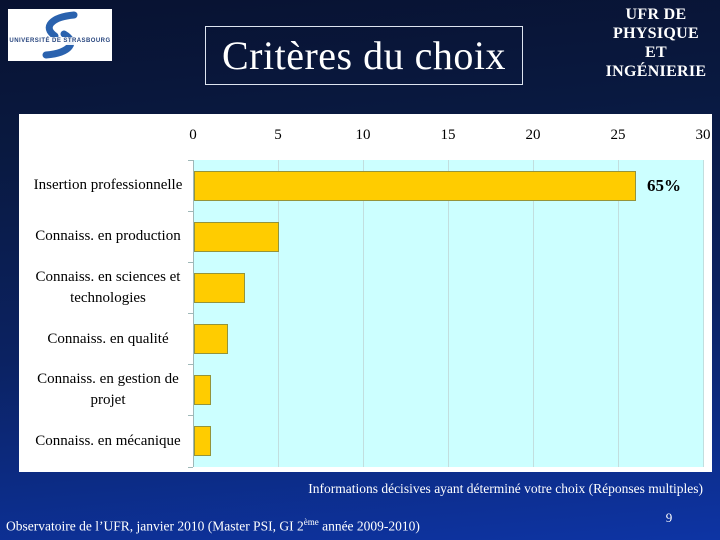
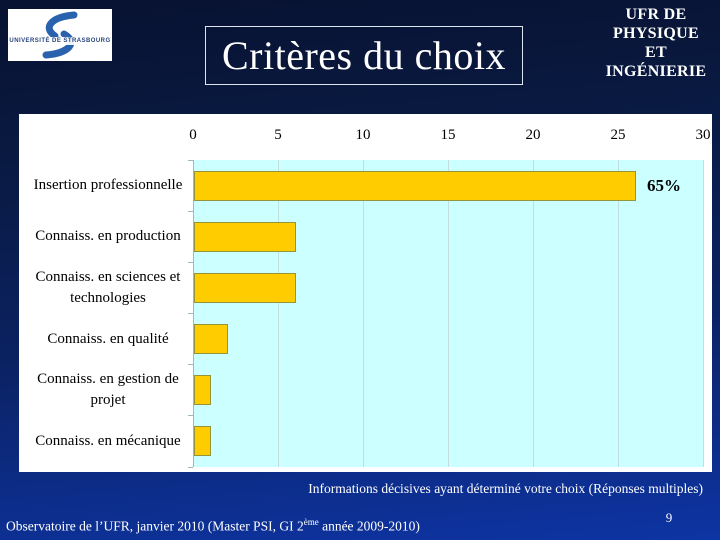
Connaiss. en production: 5 -> 6
Connaiss. en sciences et technologies: 3 -> 6
